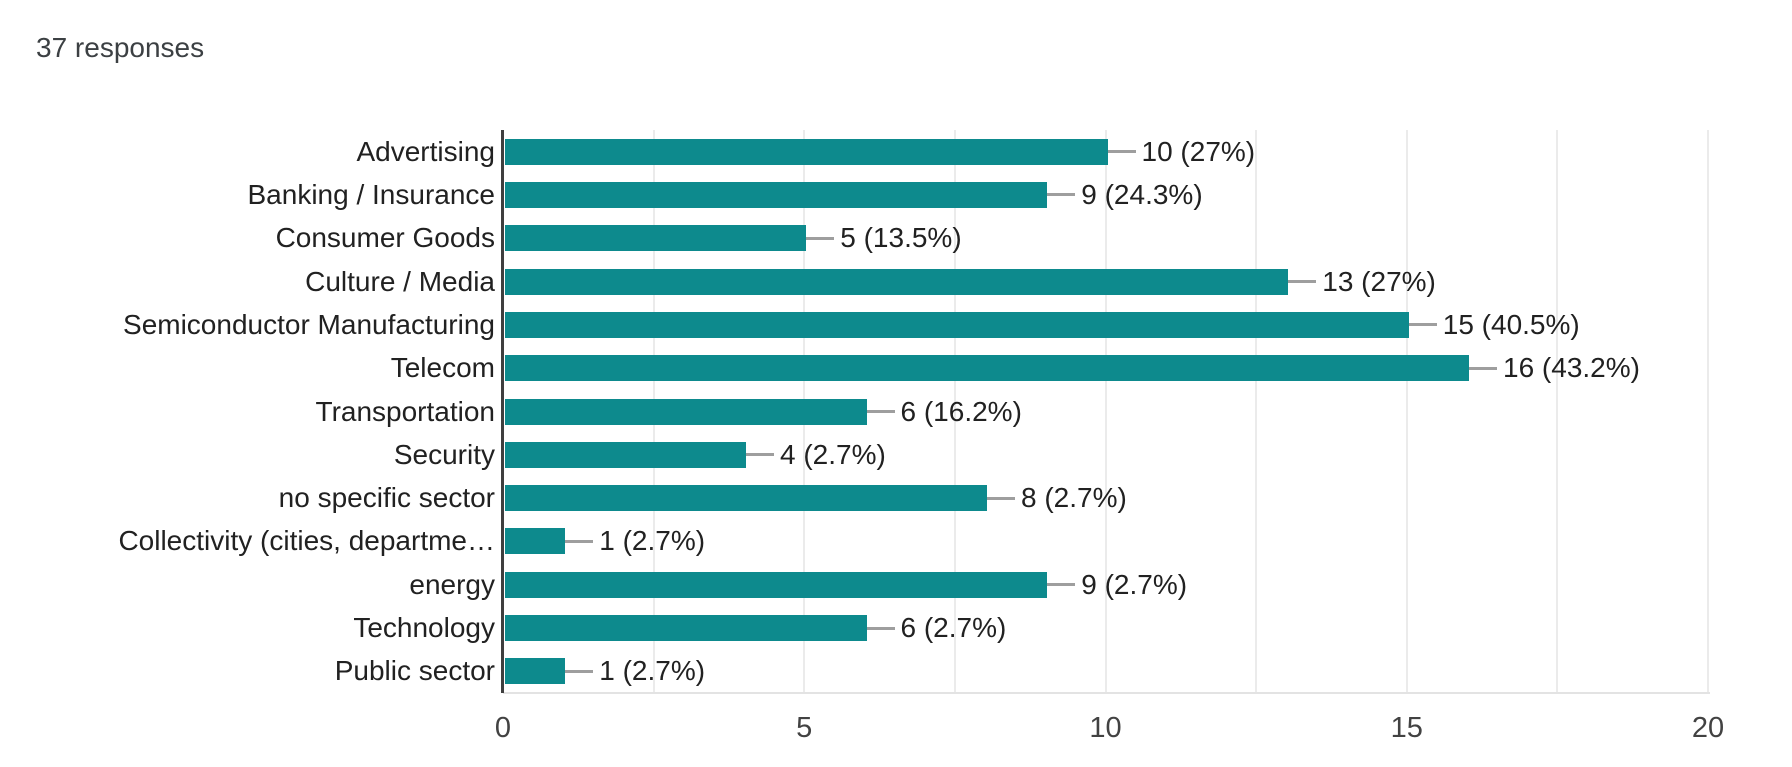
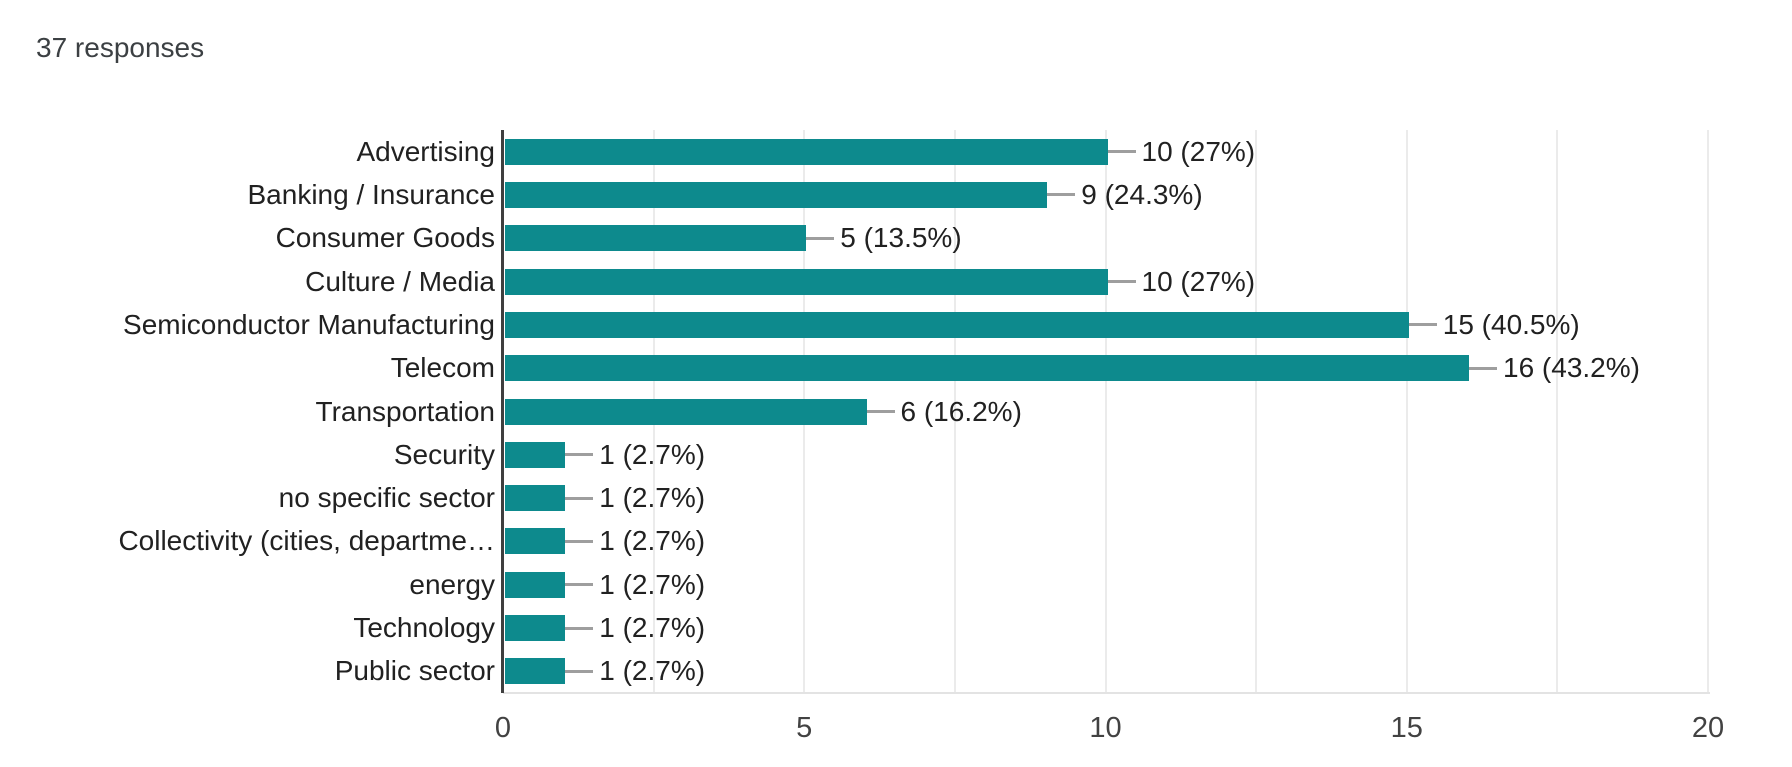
Culture / Media: 13 -> 10
Security: 4 -> 1
no specific sector: 8 -> 1
energy: 9 -> 1
Technology: 6 -> 1
